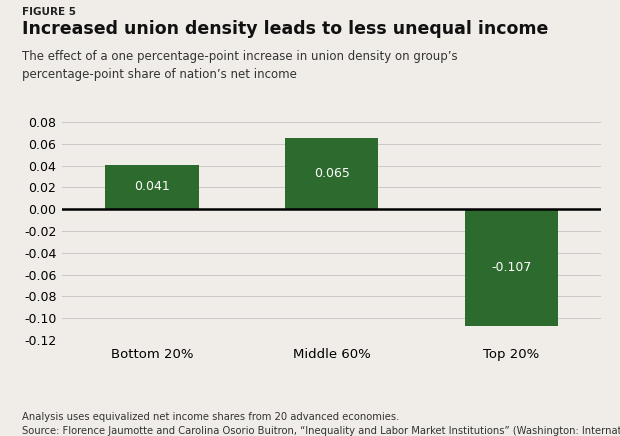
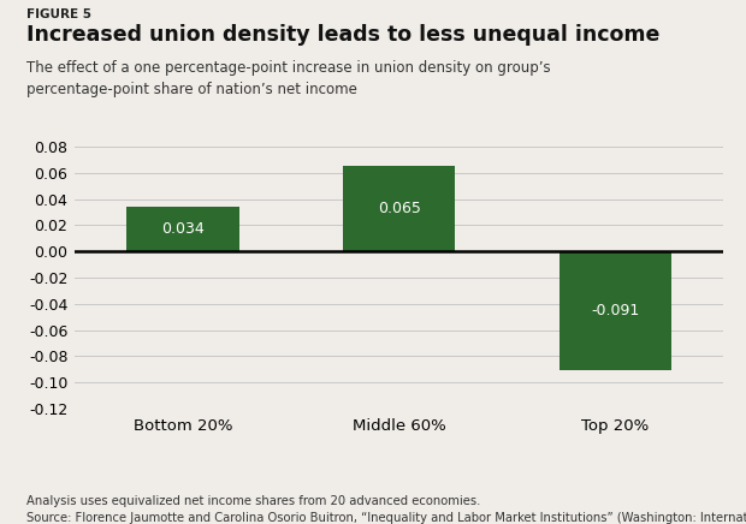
Bottom 20%: 0.041 -> 0.034
Top 20%: -0.107 -> -0.091
